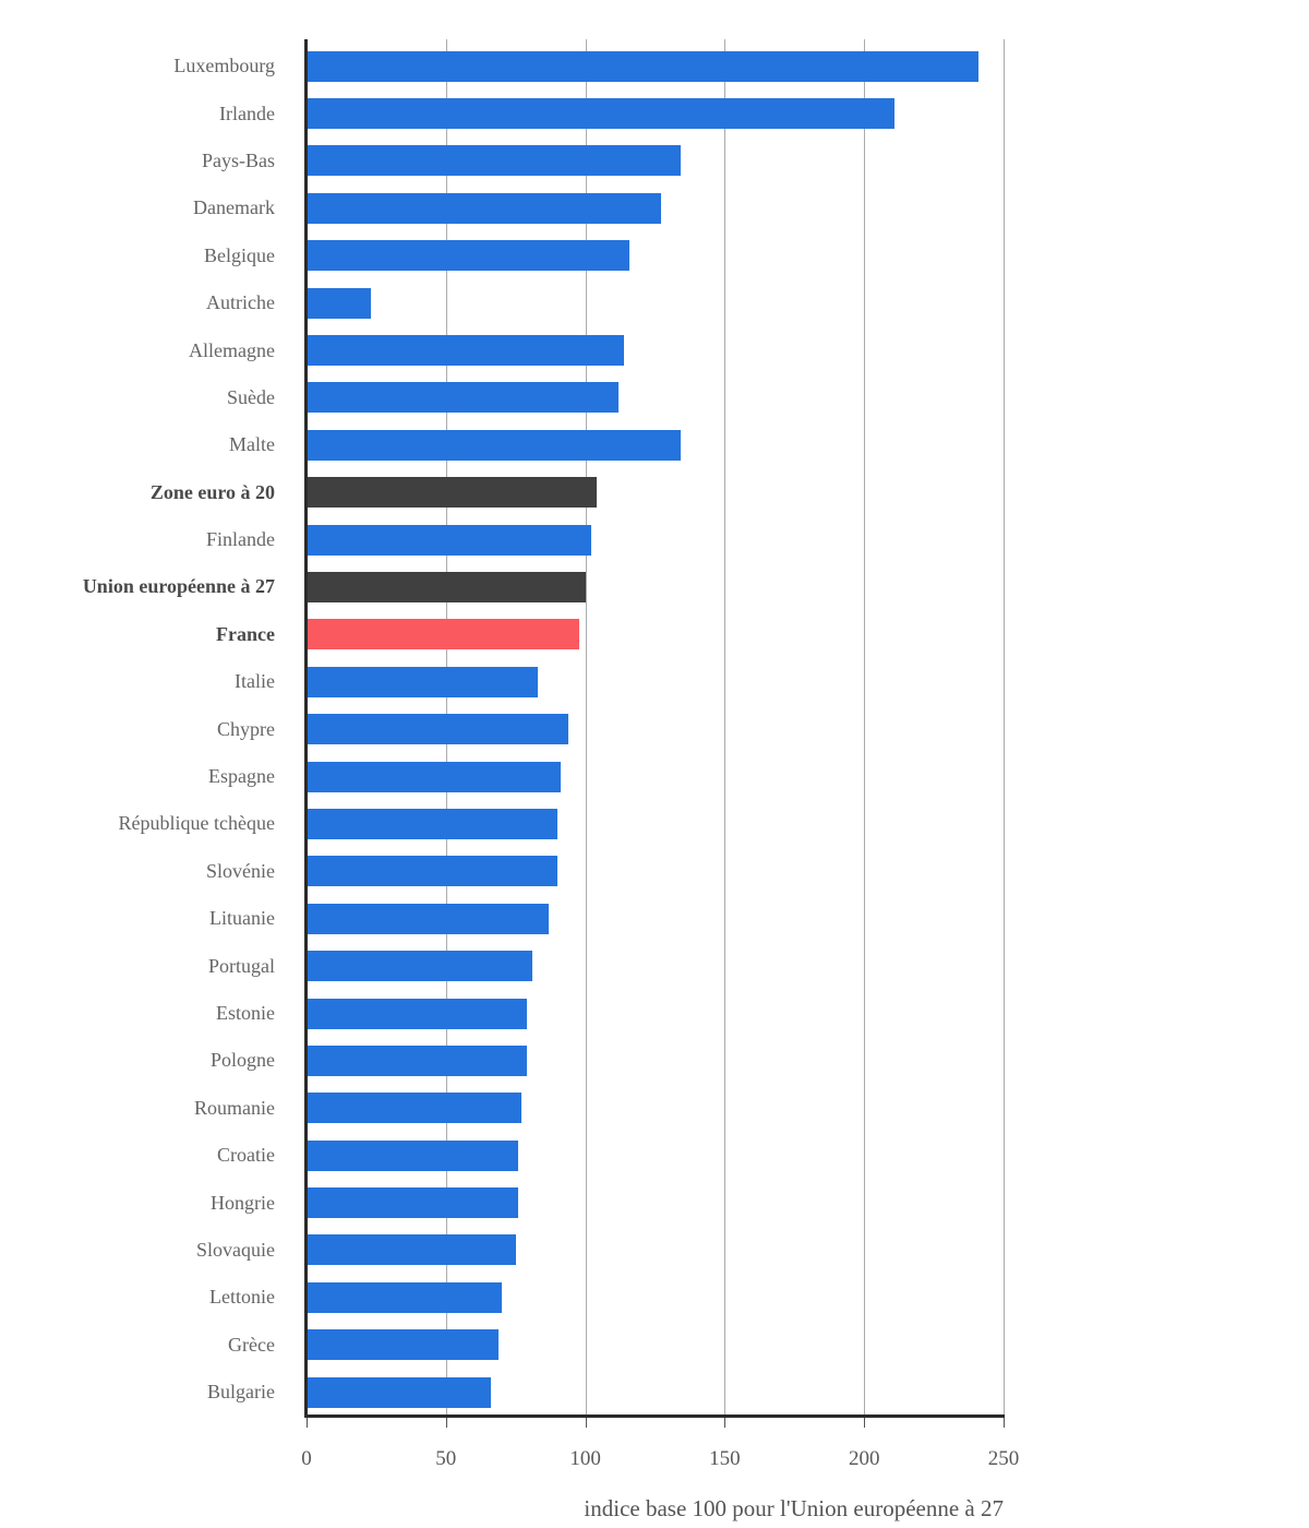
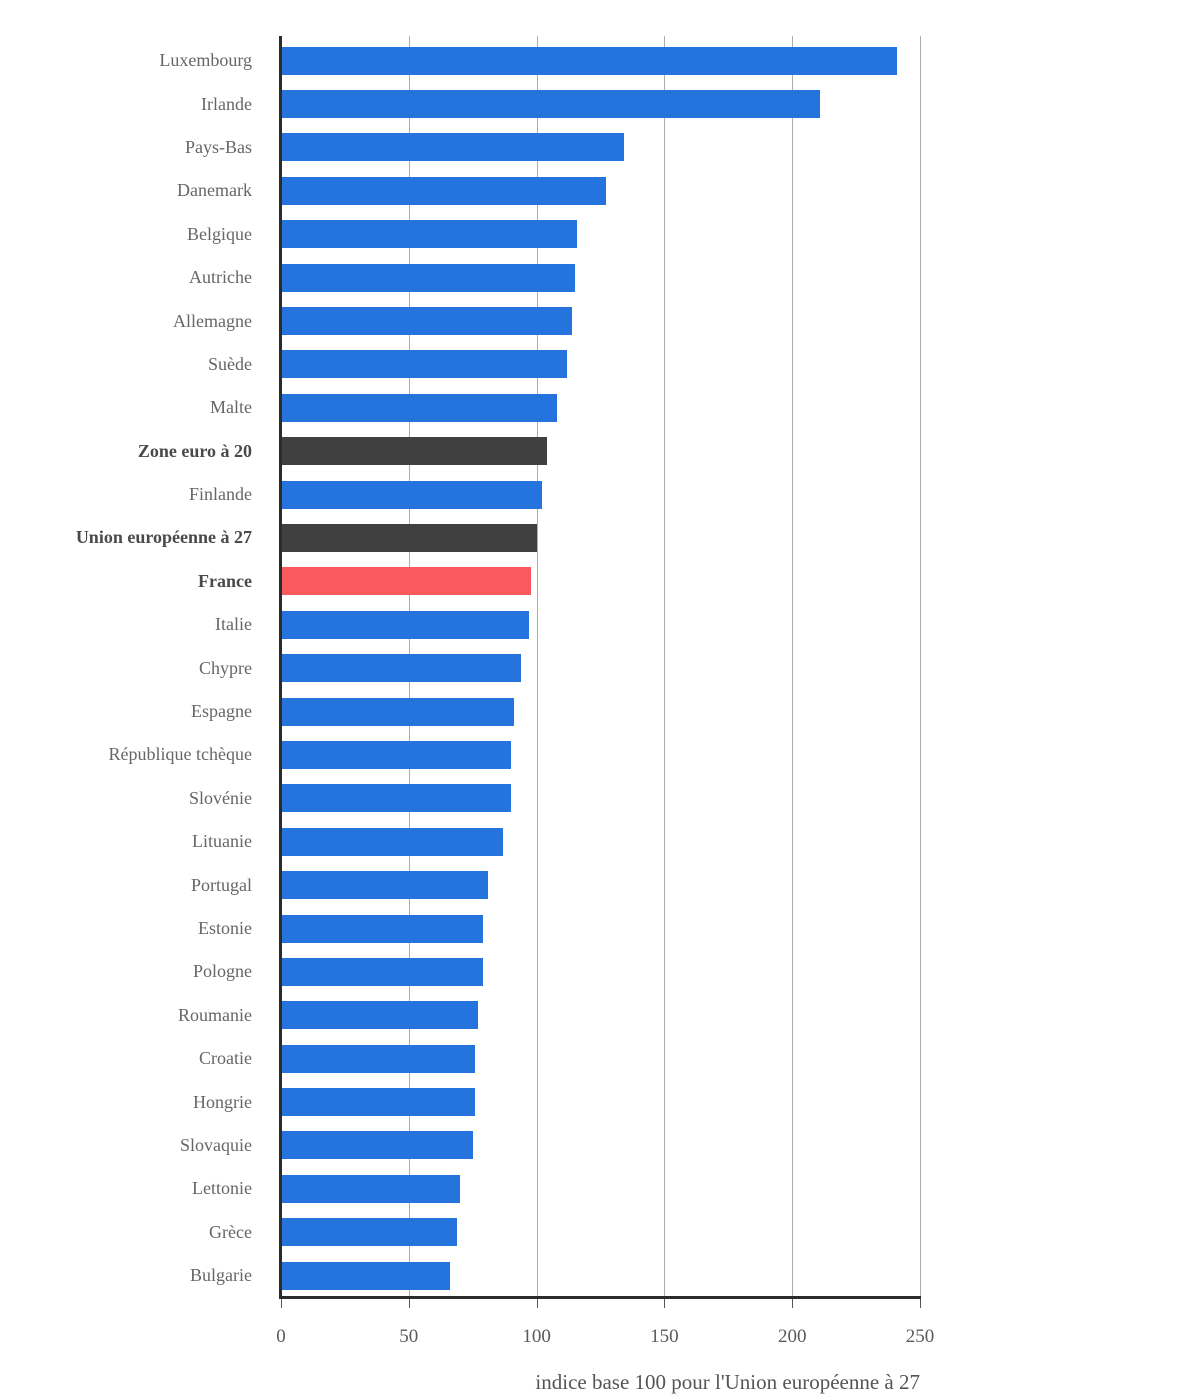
Autriche: 23 -> 115
Malte: 134 -> 108
Italie: 83 -> 97
